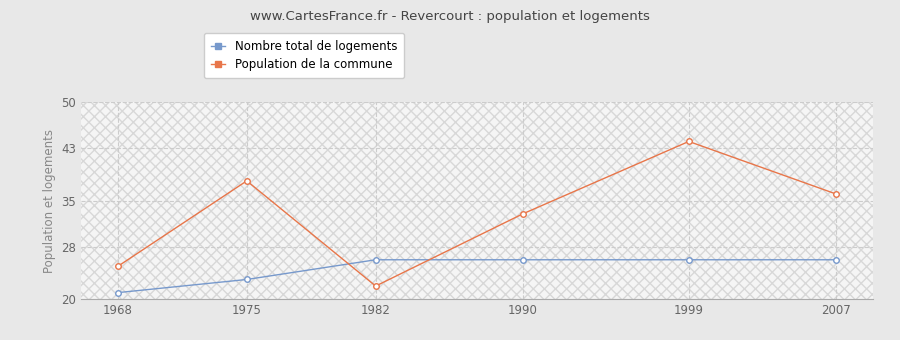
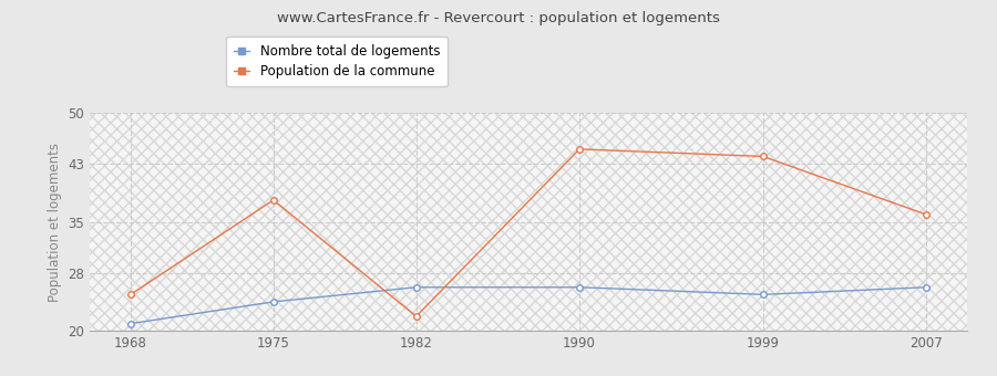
Nombre total de logements/1975: 23 -> 24
Population de la commune/1990: 33 -> 45
Nombre total de logements/1999: 26 -> 25
